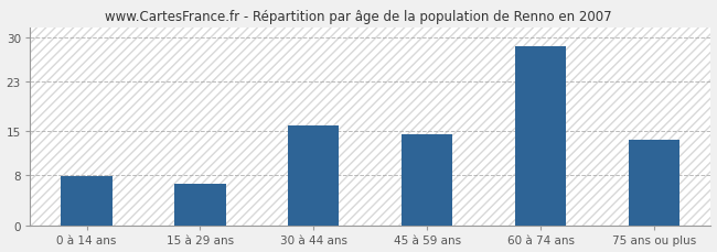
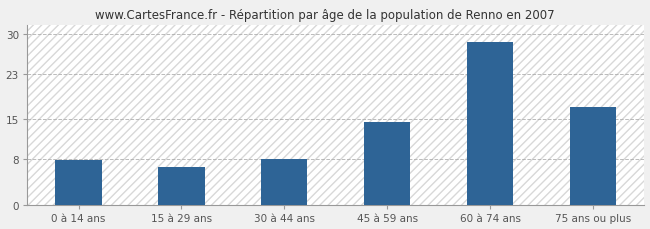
30 à 44 ans: 16.0 -> 8.0
75 ans ou plus: 13.7 -> 17.2
